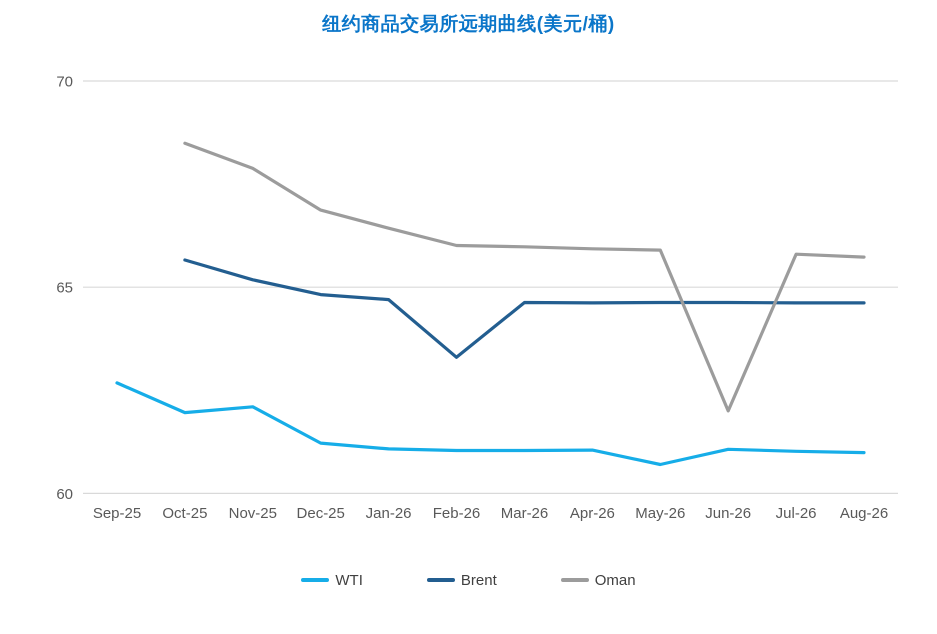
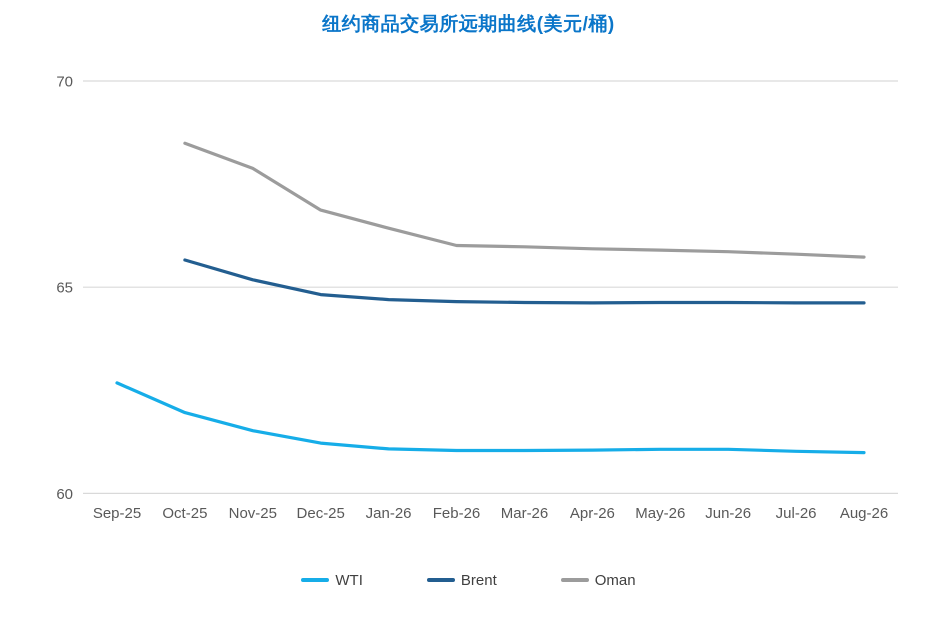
WTI/Nov-25: 62.1 -> 61.5
Brent/Feb-26: 63.3 -> 64.7
WTI/May-26: 60.7 -> 61.1
Oman/Jun-26: 62.0 -> 65.9
